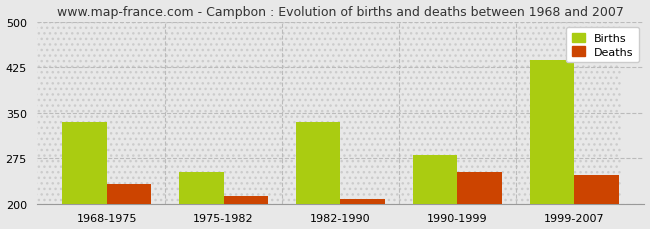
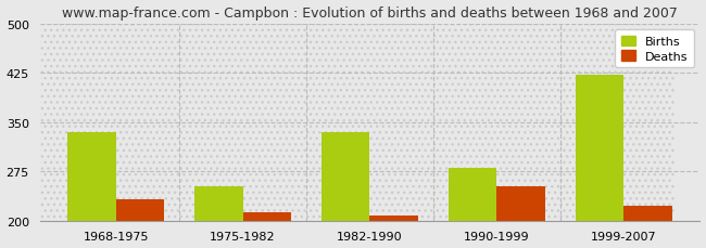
Births/1999-2007: 436 -> 422
Deaths/1999-2007: 248 -> 222
